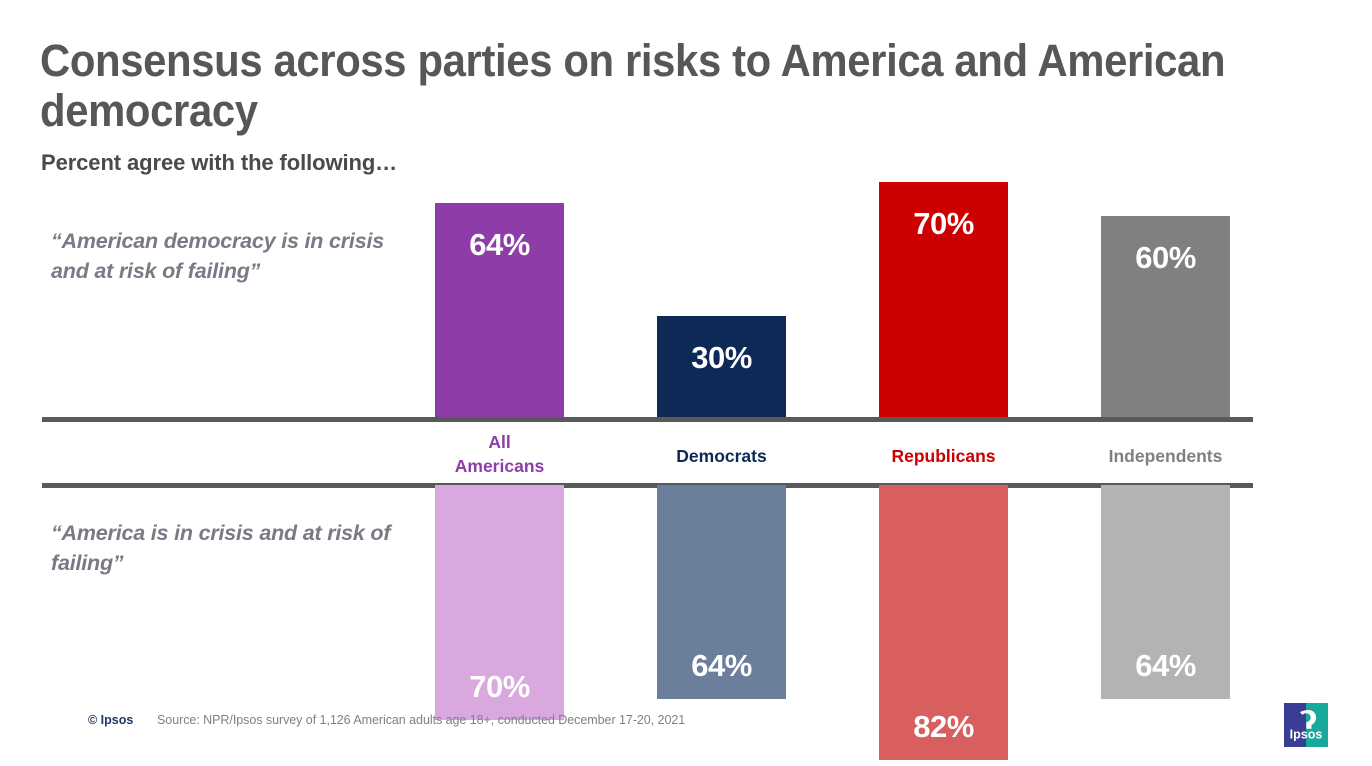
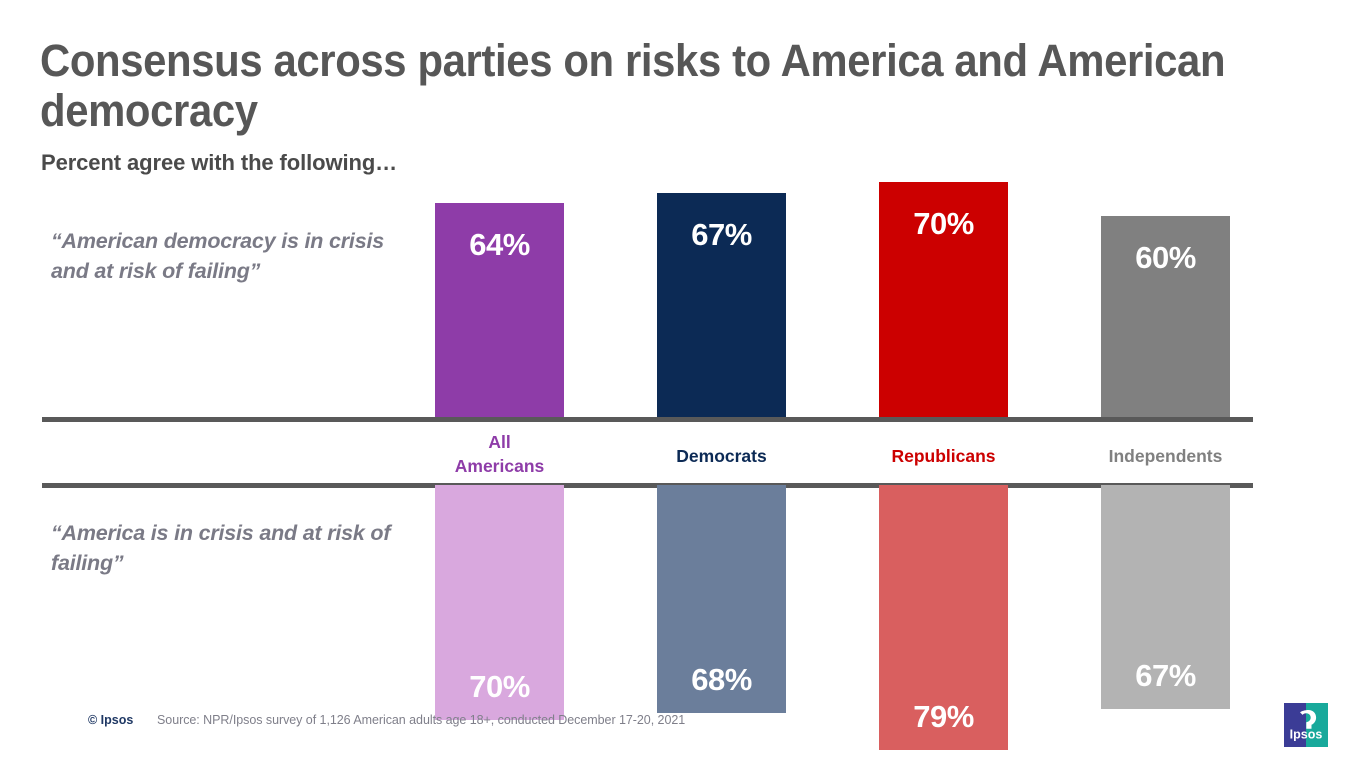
“American democracy is in crisis and at risk of failing”/Democrats: 30% -> 67%
“America is in crisis and at risk of failing”/Democrats: 64% -> 68%
“America is in crisis and at risk of failing”/Republicans: 82% -> 79%
“America is in crisis and at risk of failing”/Independents: 64% -> 67%
